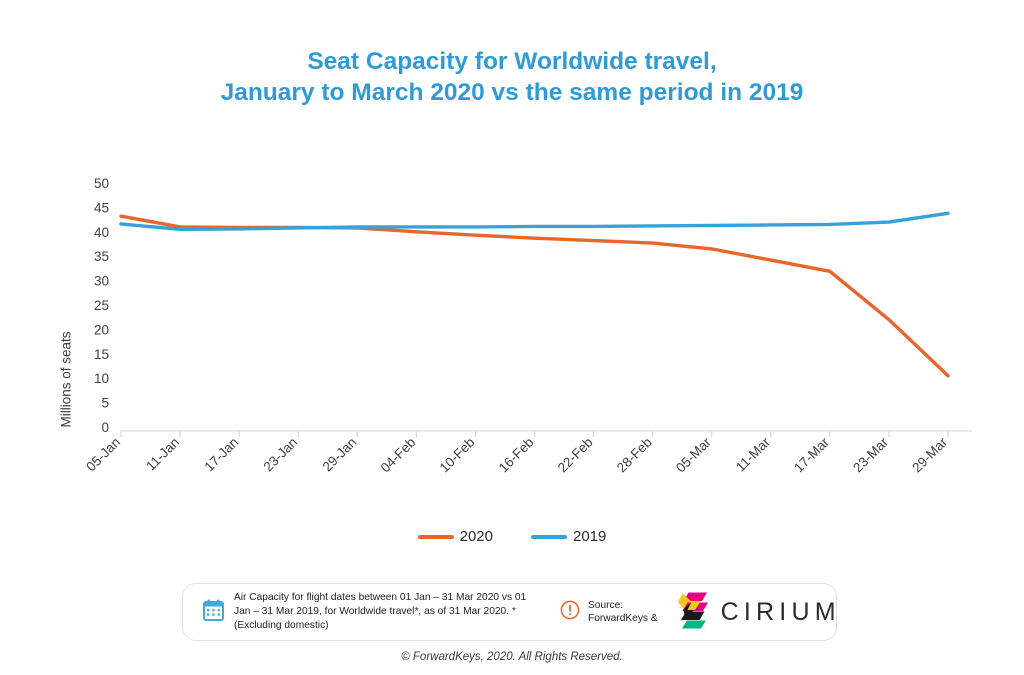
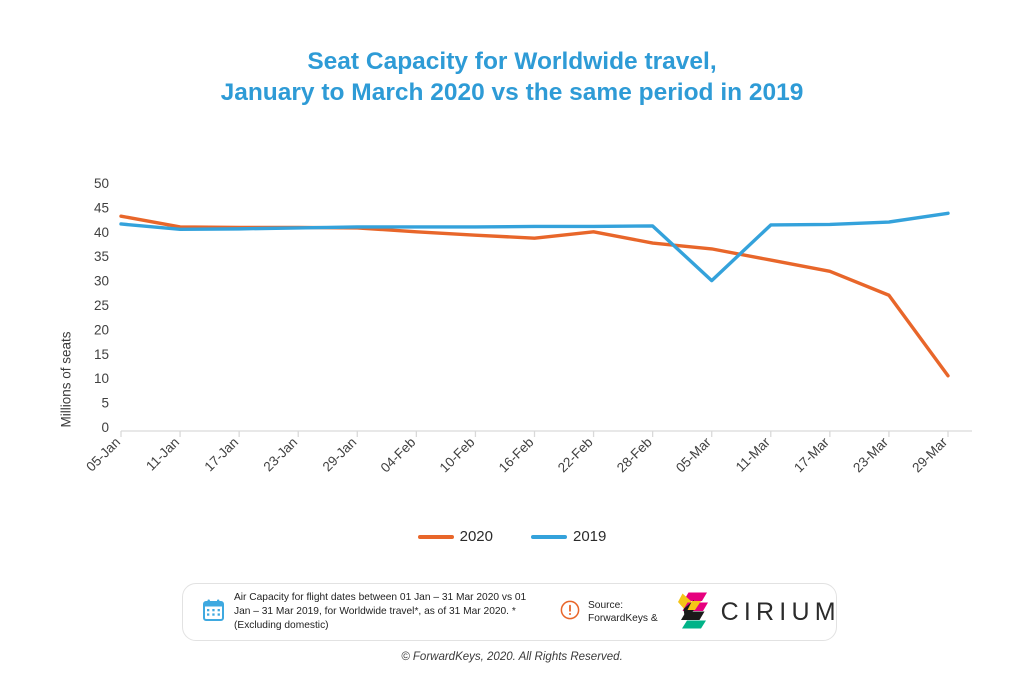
2020/22-Feb: 38 -> 40
2019/05-Mar: 41 -> 30
2020/23-Mar: 22 -> 27
